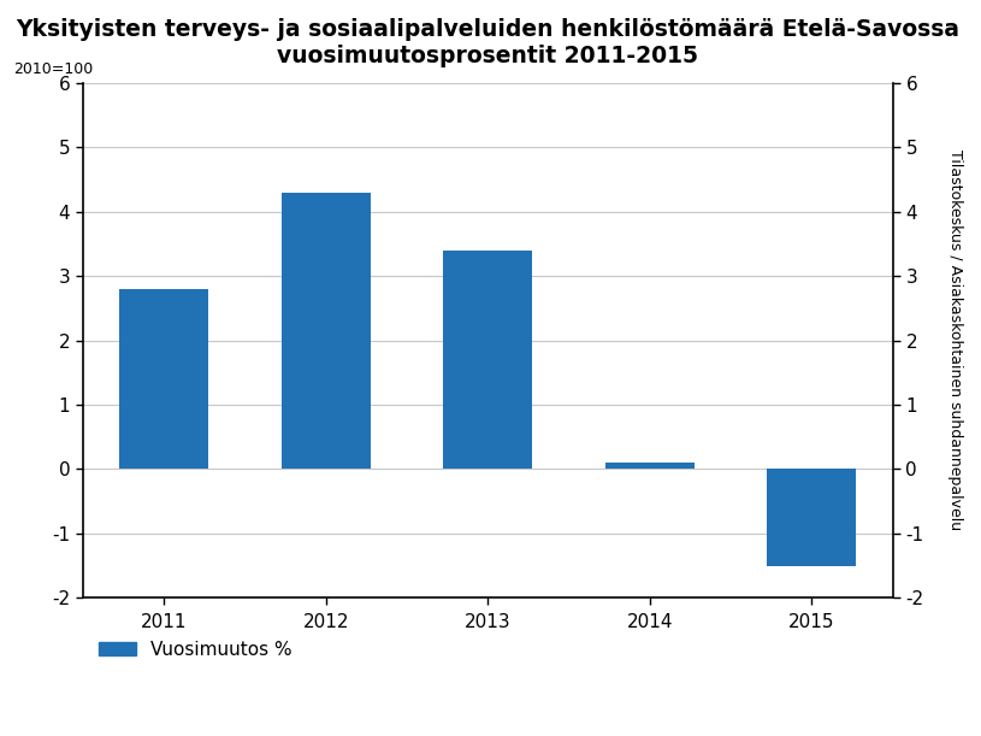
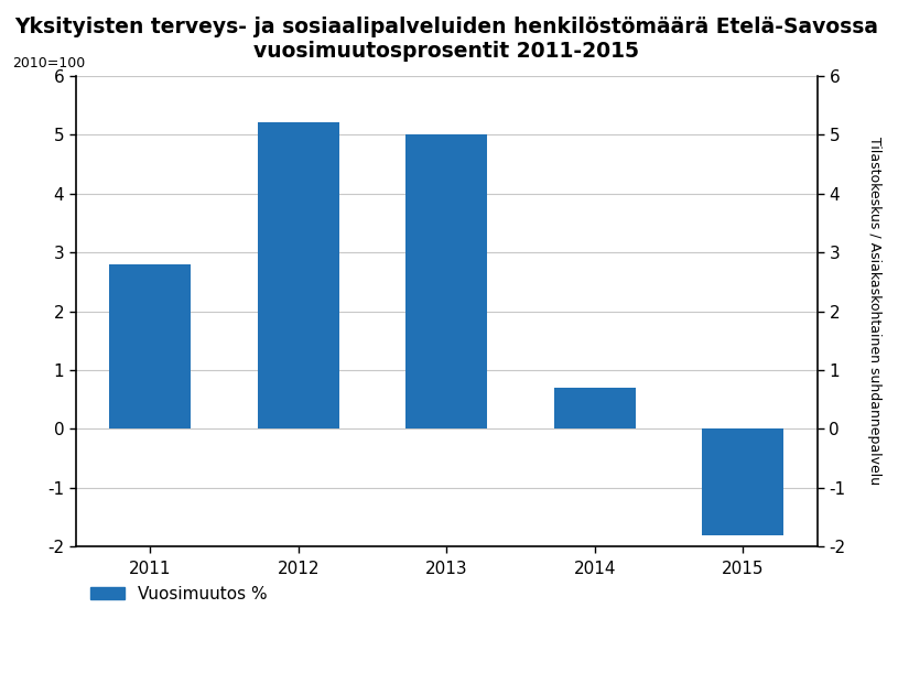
2012: 4.3 -> 5.2
2013: 3.4 -> 5.0
2014: 0.1 -> 0.7
2015: -1.5 -> -1.8
